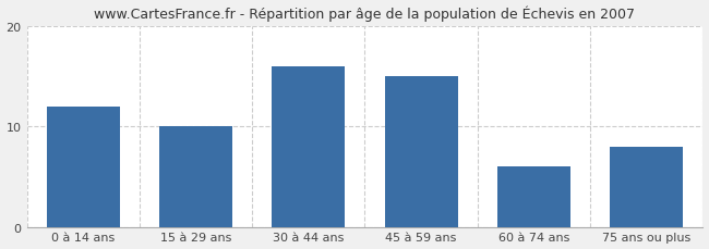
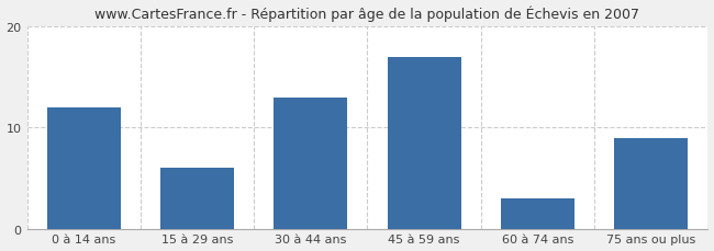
15 à 29 ans: 10 -> 6
30 à 44 ans: 16 -> 13
45 à 59 ans: 15 -> 17
60 à 74 ans: 6 -> 3
75 ans ou plus: 8 -> 9
